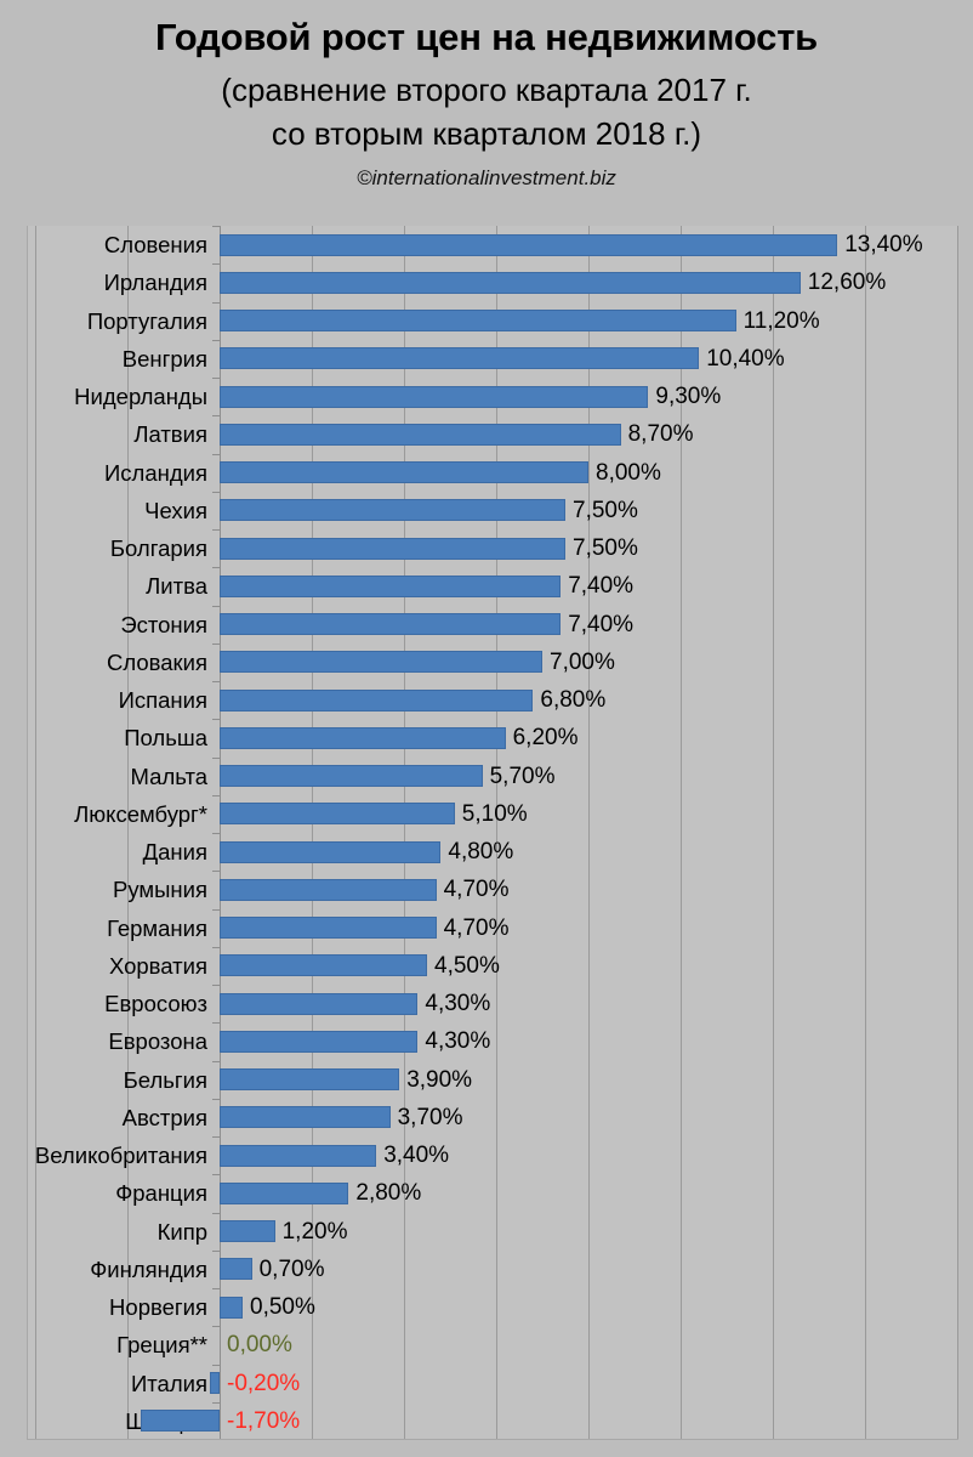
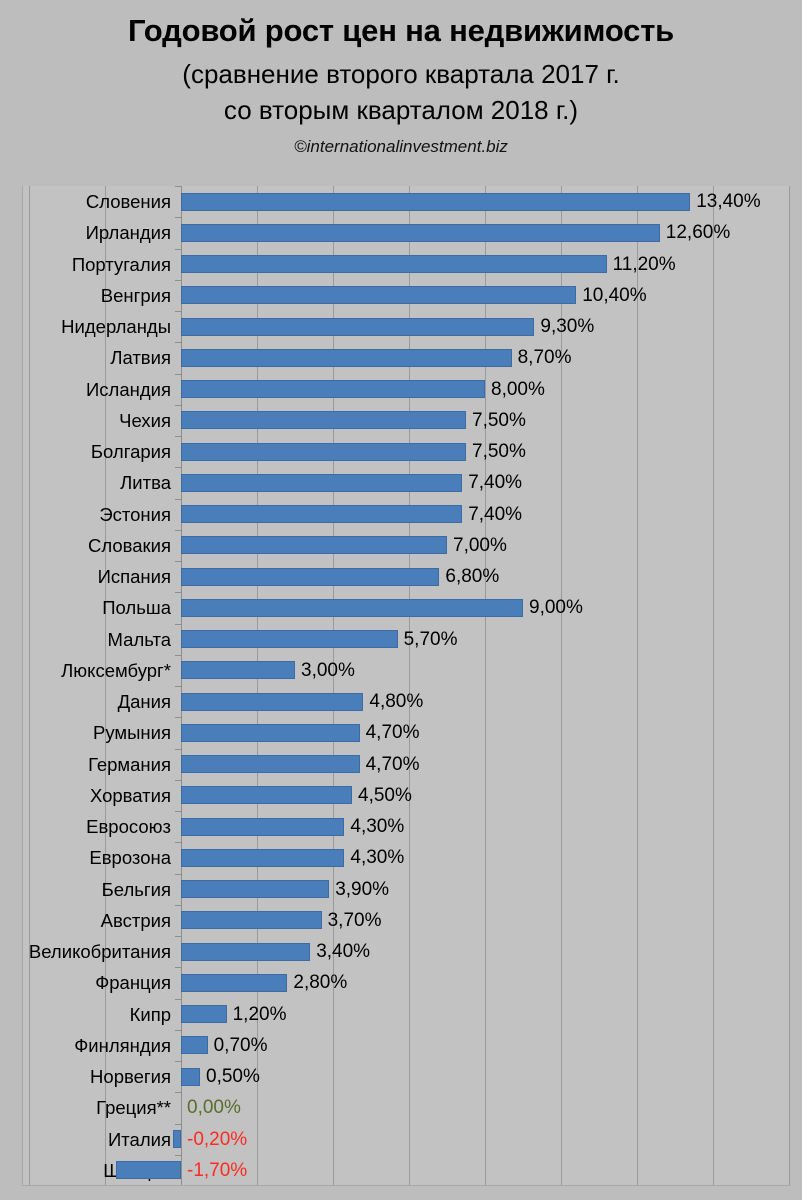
Польша: 6,20% -> 9,00%
Люксембург*: 5,10% -> 3,00%
